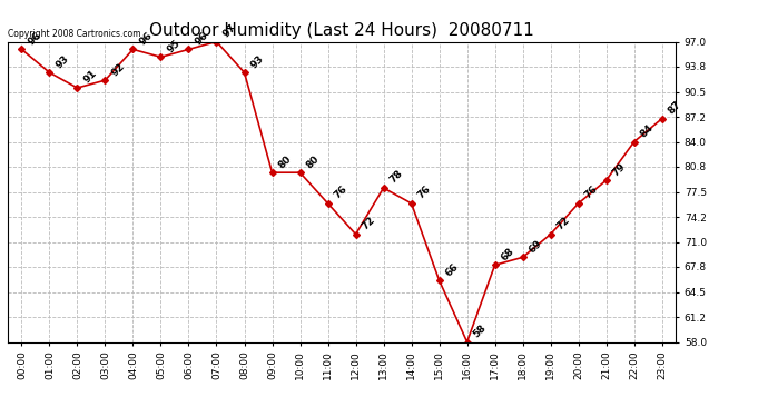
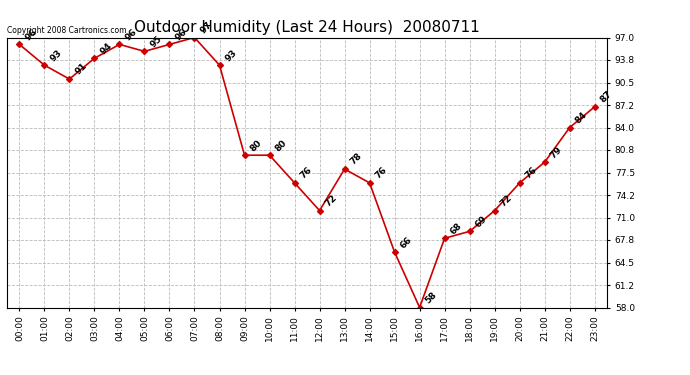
03:00: 92 -> 94
